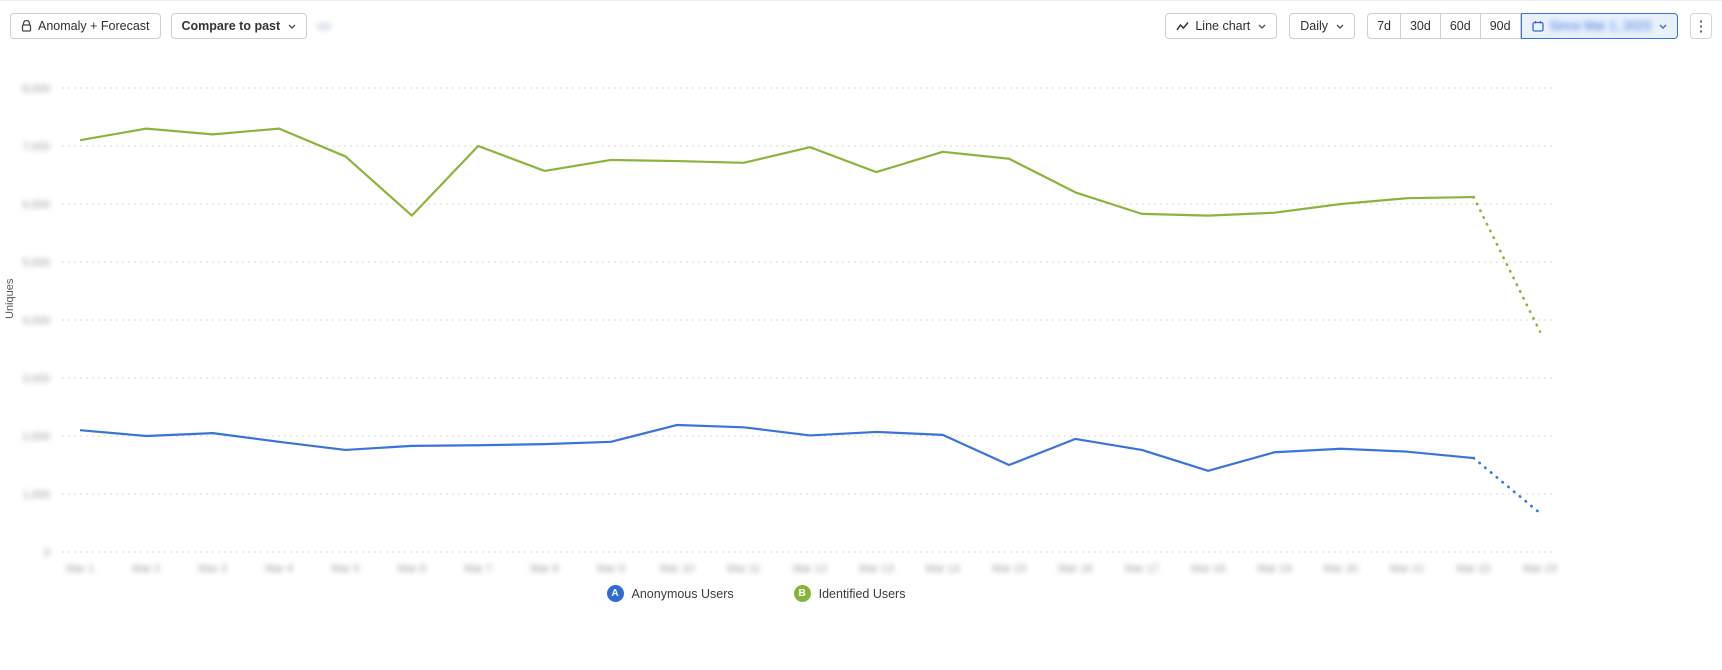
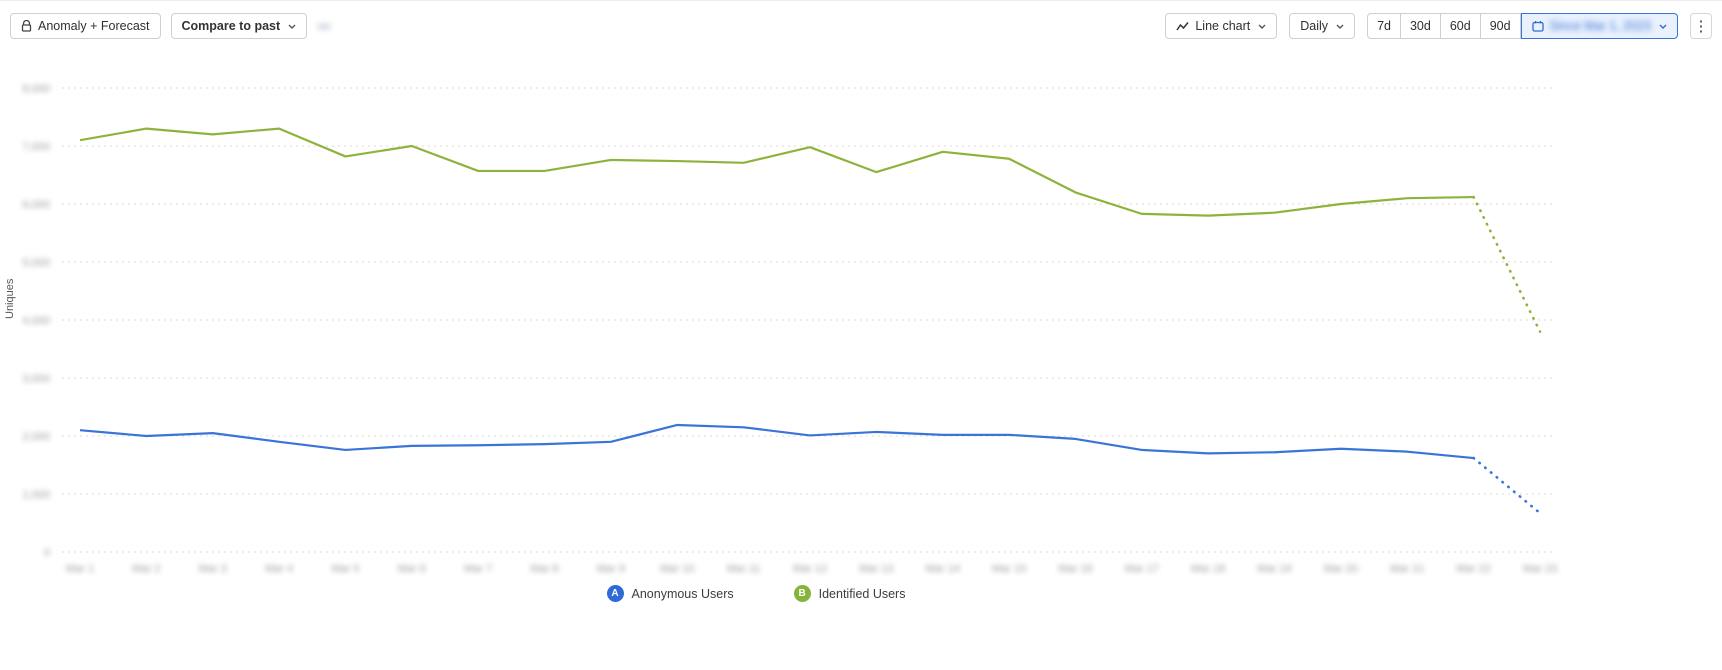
Identified Users/Mar 6: 5800 -> 7000
Identified Users/Mar 7: 7000 -> 6600
Anonymous Users/Mar 15: 1500 -> 2000
Anonymous Users/Mar 18: 1400 -> 1700
